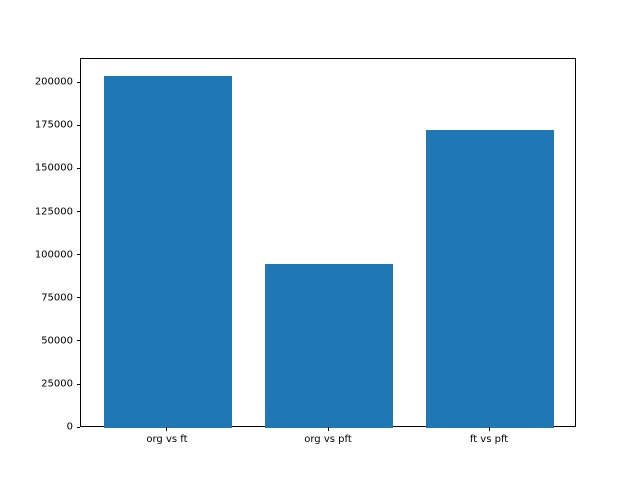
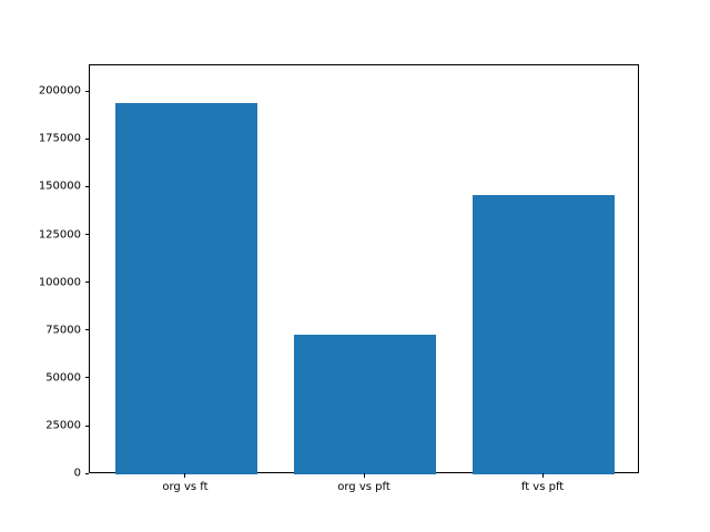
org vs ft: 204000 -> 194000
org vs pft: 95000 -> 73000
ft vs pft: 173000 -> 146000
